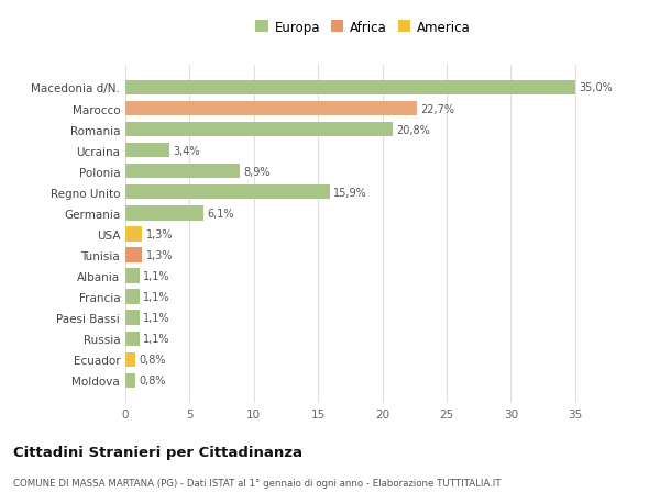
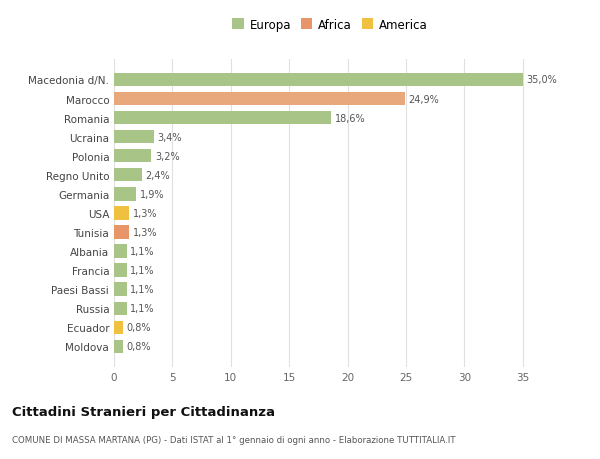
Marocco: 22,7% -> 24,9%
Romania: 20,8% -> 18,6%
Polonia: 8,9% -> 3,2%
Regno Unito: 15,9% -> 2,4%
Germania: 6,1% -> 1,9%
